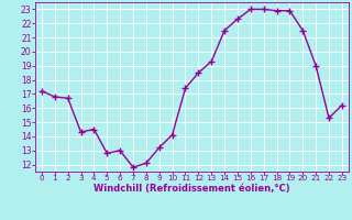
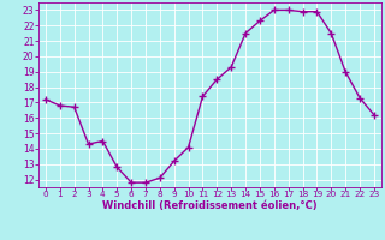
6: 13.0 -> 11.8
22: 15.3 -> 17.3
